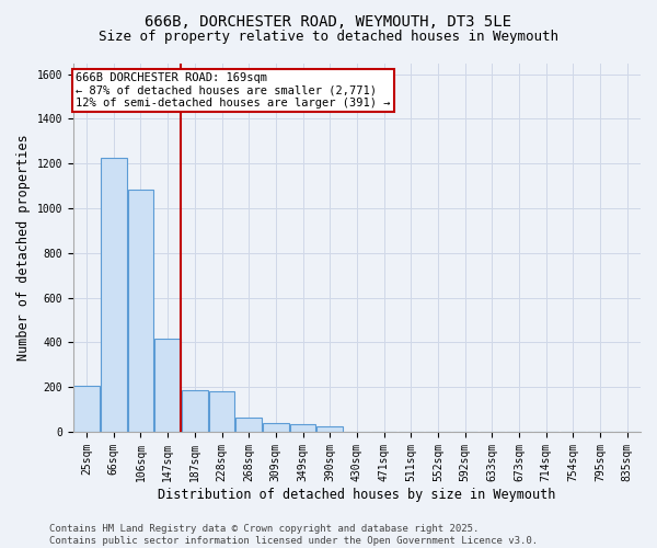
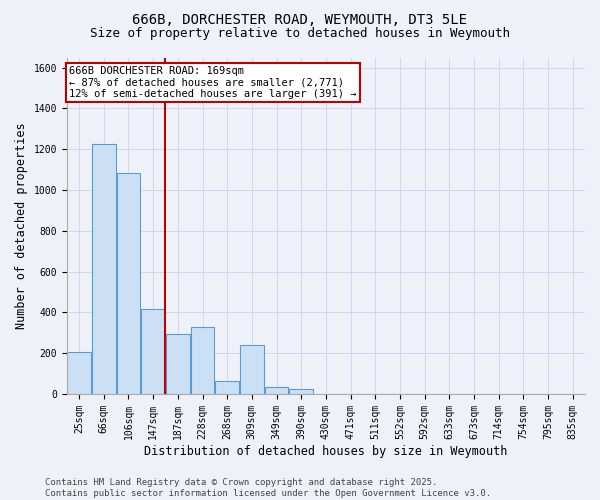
187sqm: 185 -> 295
228sqm: 180 -> 330
309sqm: 40 -> 240
